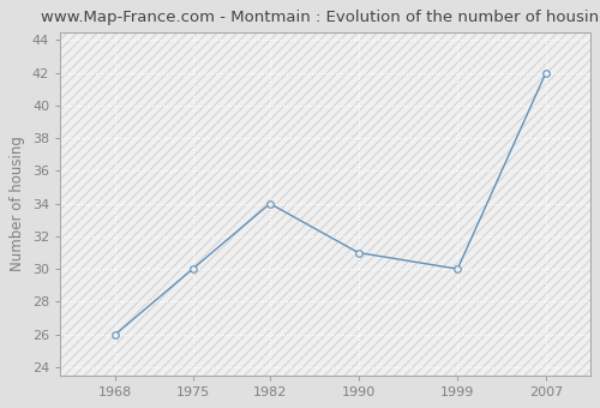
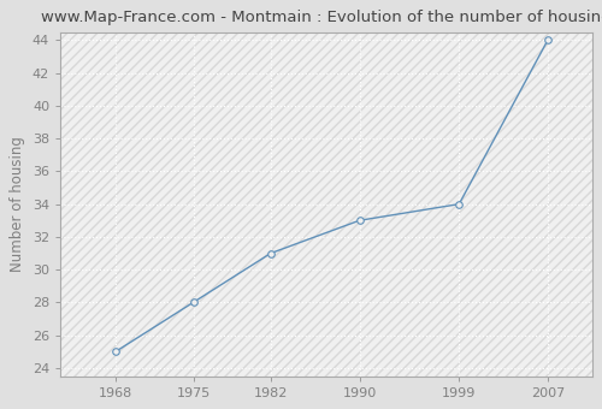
1968: 26 -> 25
1975: 30 -> 28
1982: 34 -> 31
1990: 31 -> 33
1999: 30 -> 34
2007: 42 -> 44
